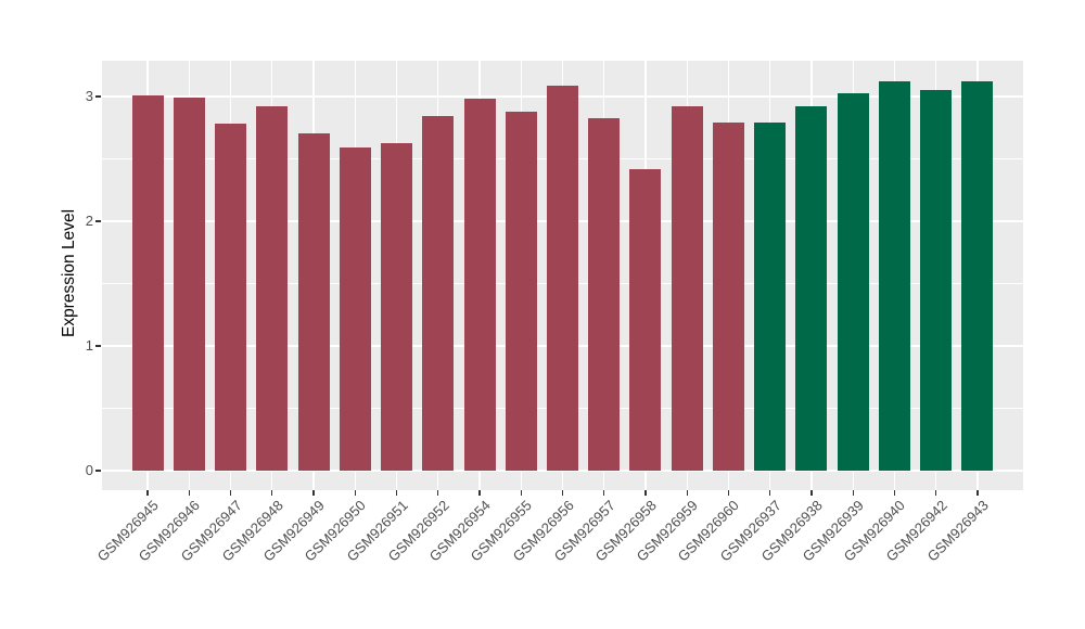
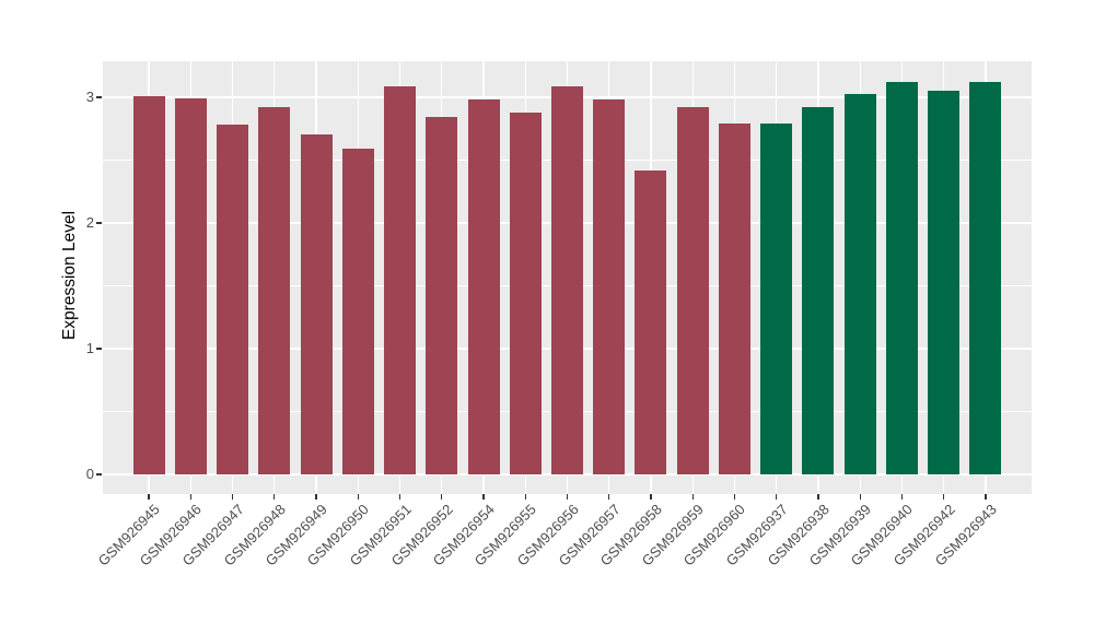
GSM926951: 2.63 -> 3.09
GSM926957: 2.83 -> 2.98
